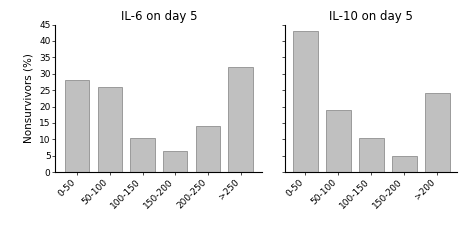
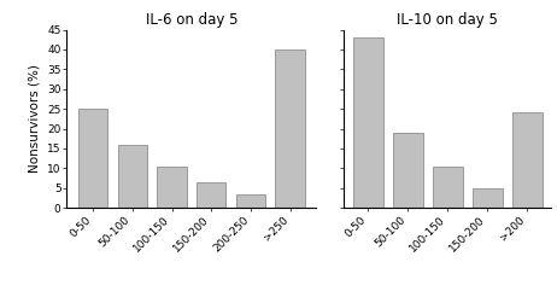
IL-6 on day 5/0-50: 28.0 -> 25.0
IL-6 on day 5/50-100: 26.0 -> 16.0
IL-6 on day 5/200-250: 14.0 -> 3.5
IL-6 on day 5/>250: 32.0 -> 40.0
